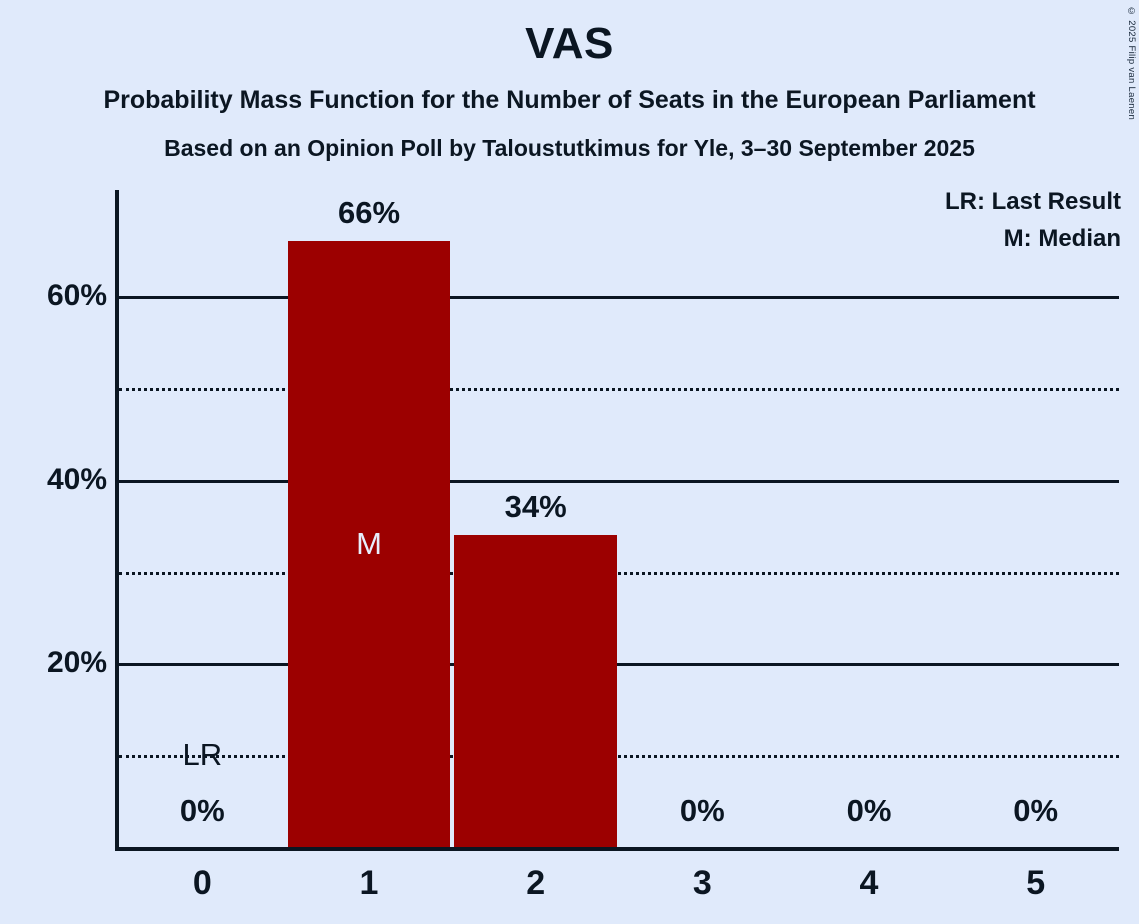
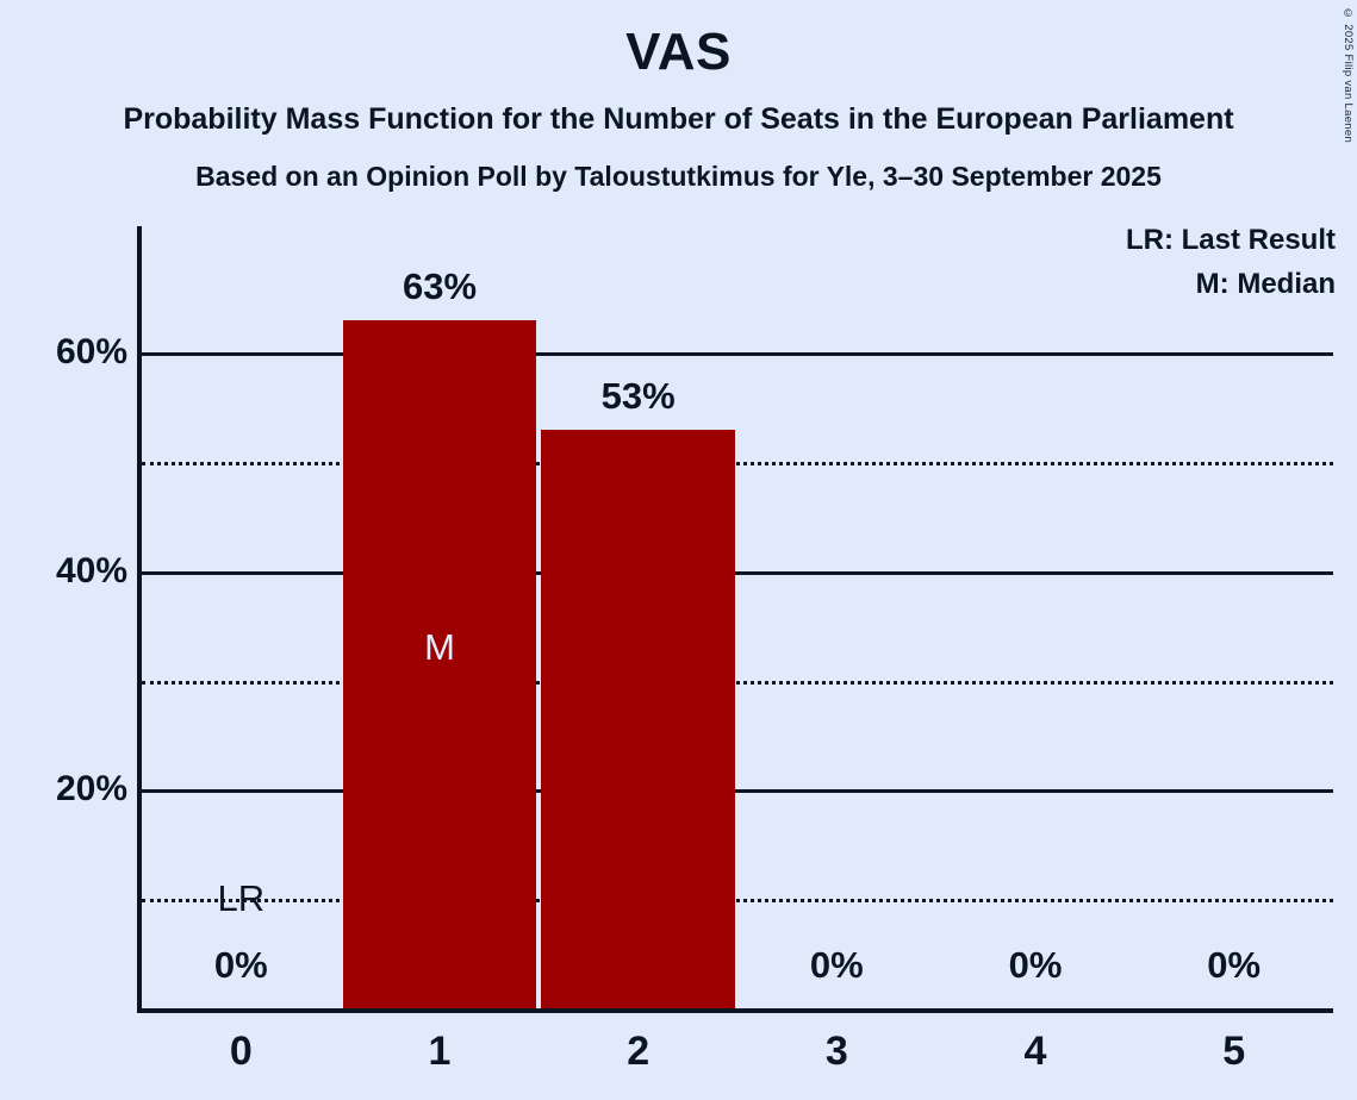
1: 66% -> 63%
2: 34% -> 53%
